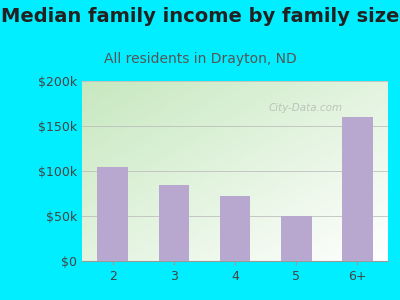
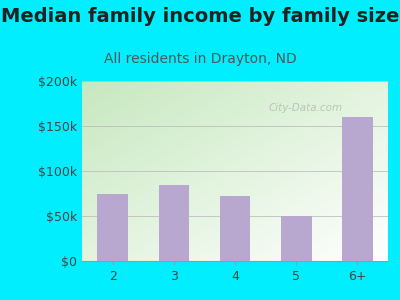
2: $104k -> $75k
